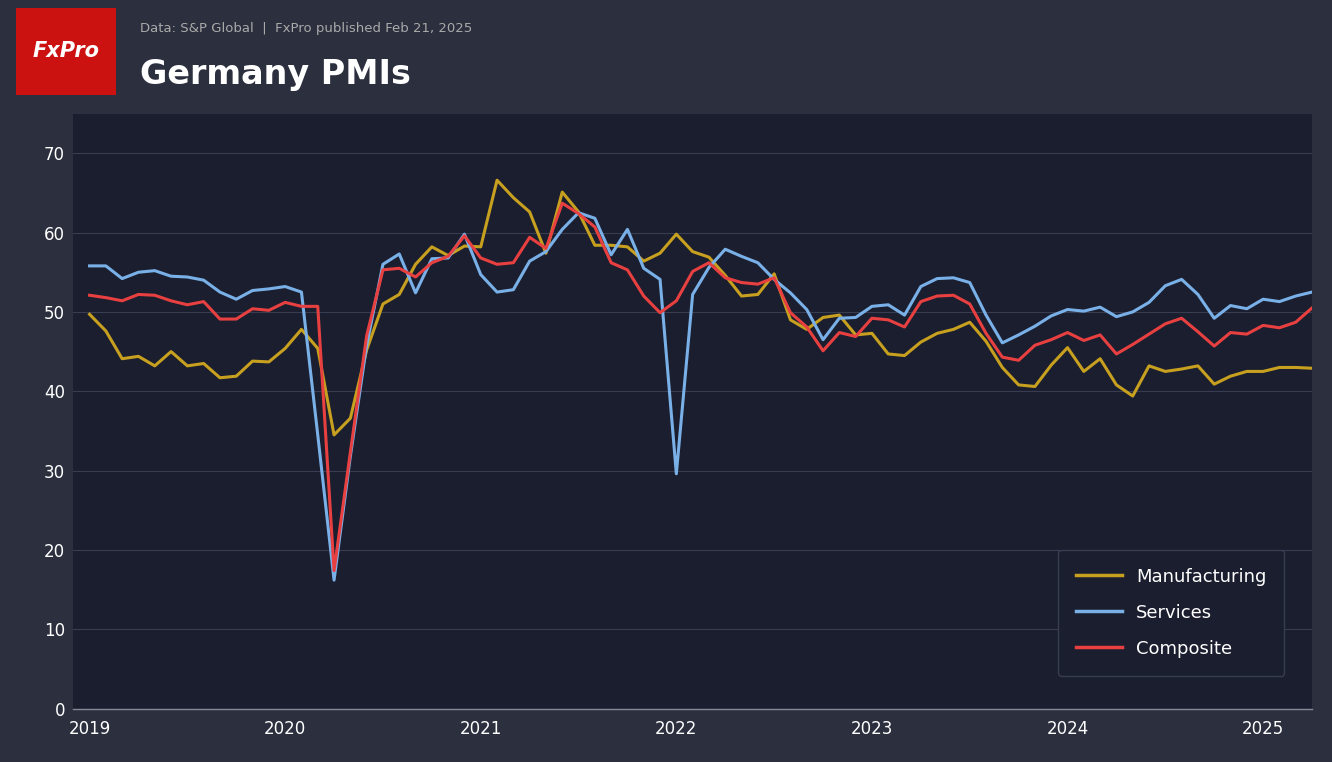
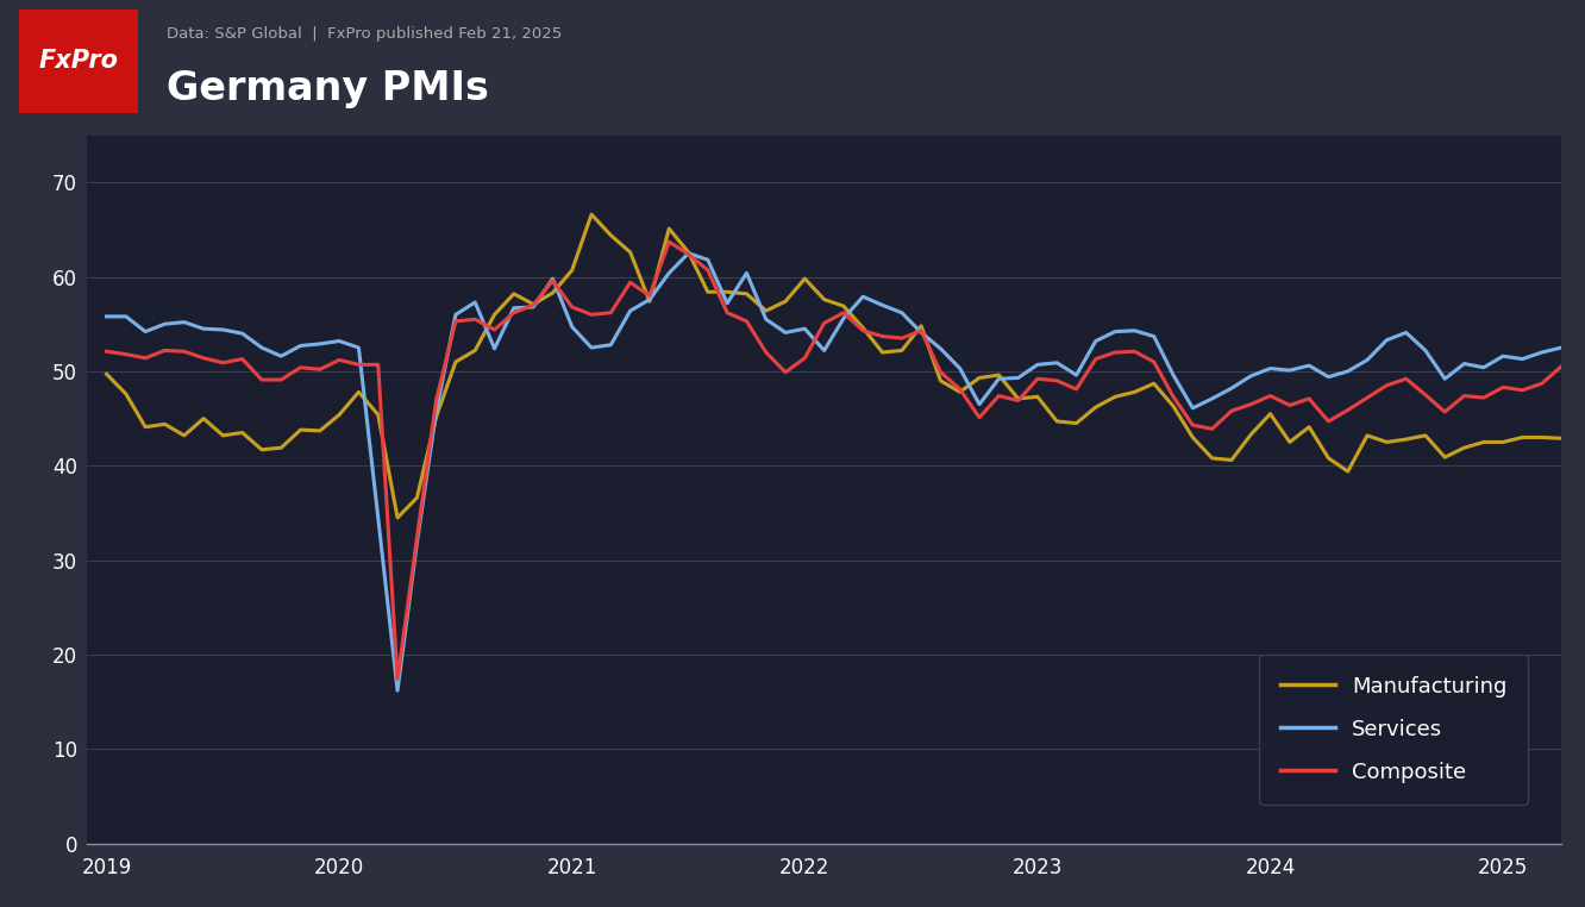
Manufacturing/2021: 58.2 -> 60.7
Services/2022: 29.6 -> 54.5
